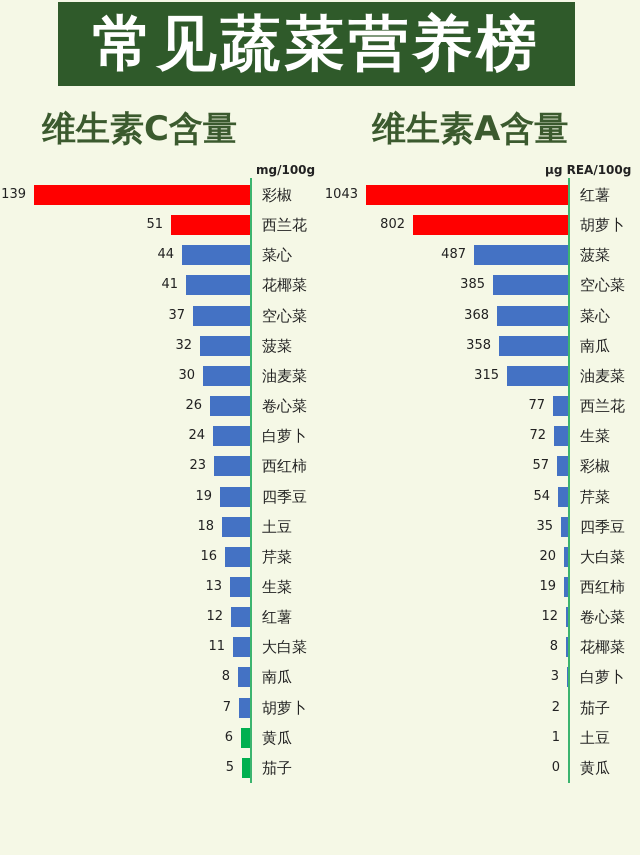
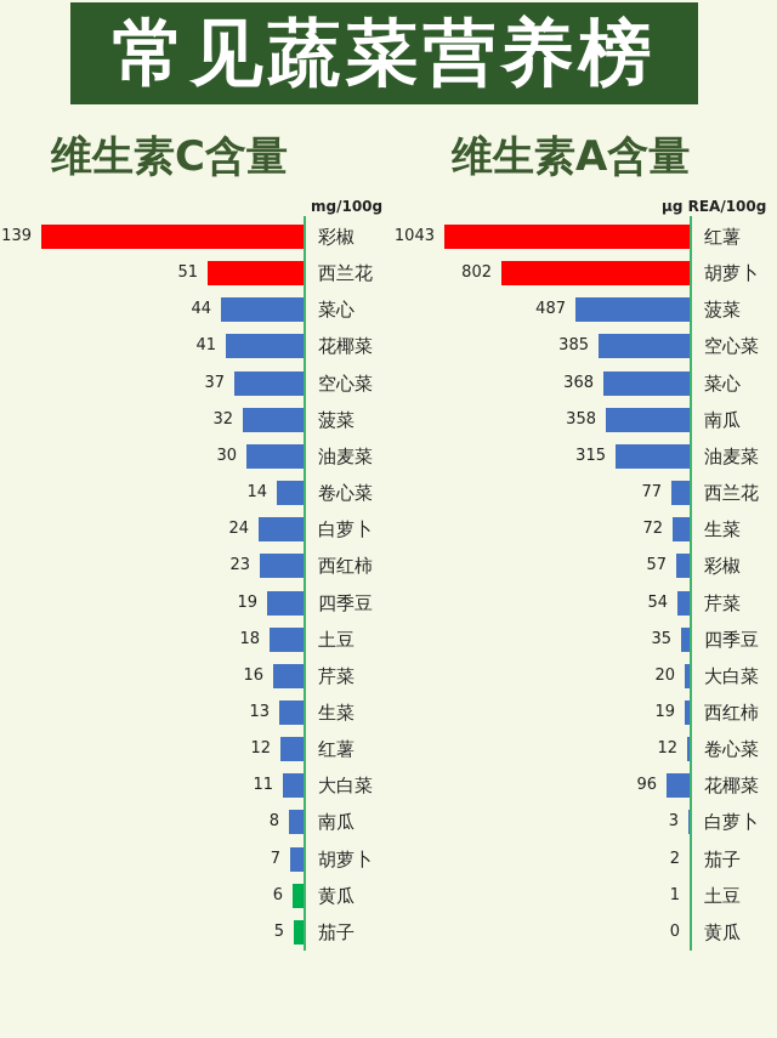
维生素C含量/卷心菜: 26 -> 14
维生素A含量/花椰菜: 8 -> 96
